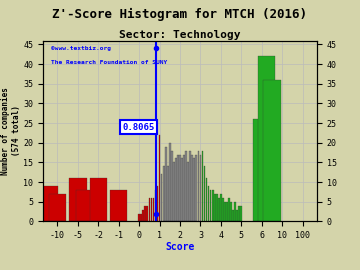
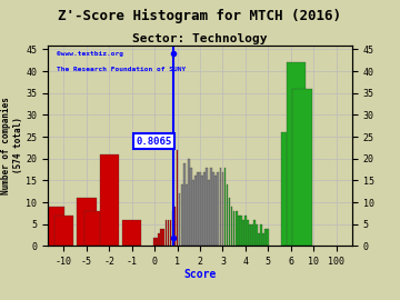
-2: 11 -> 21
-1: 8 -> 6
